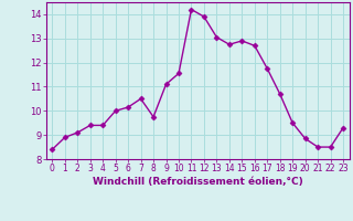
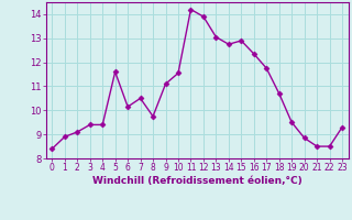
5: 10.00 -> 11.60
16: 12.70 -> 12.35
